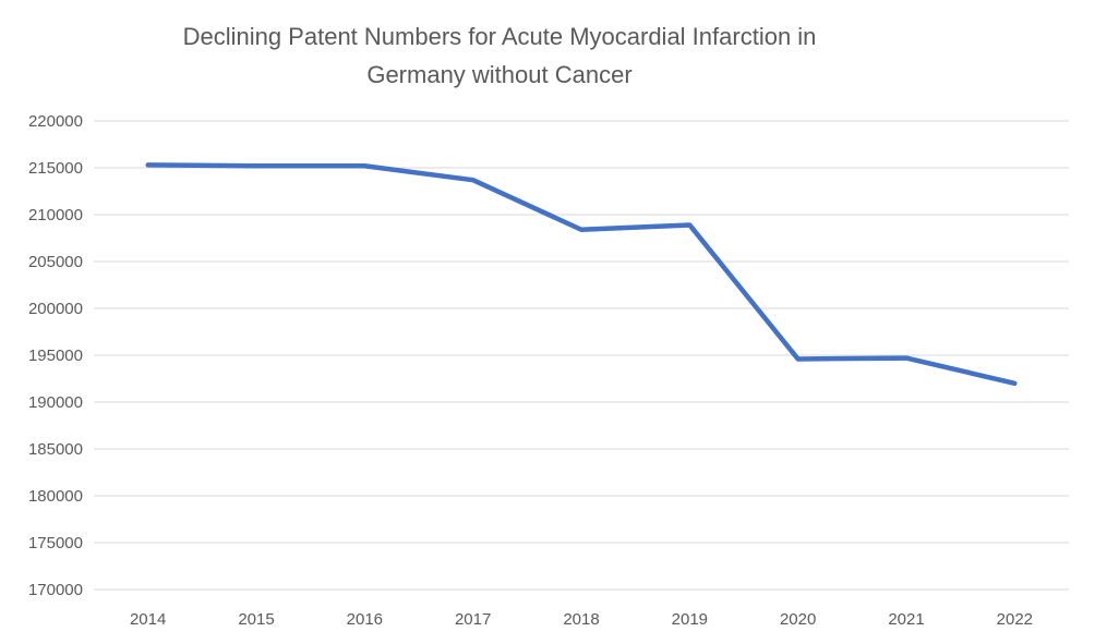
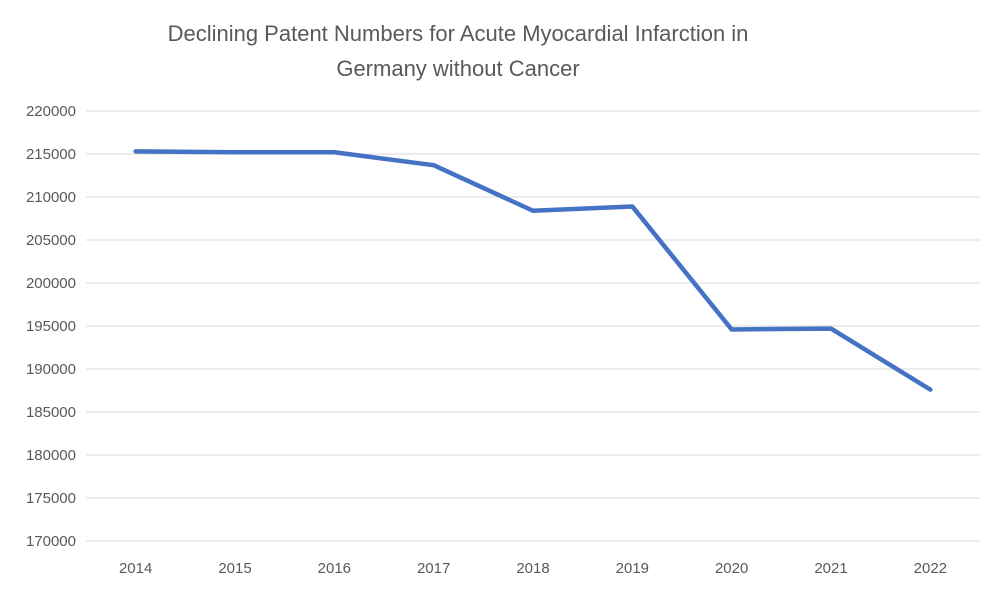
2022: 192000 -> 188000
